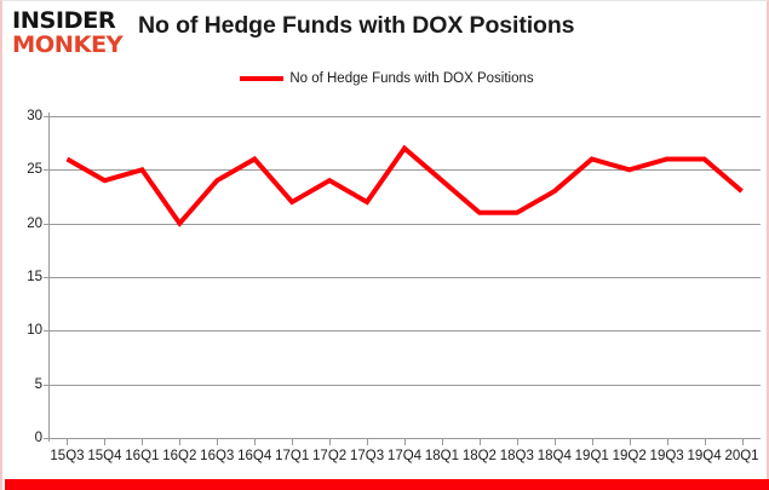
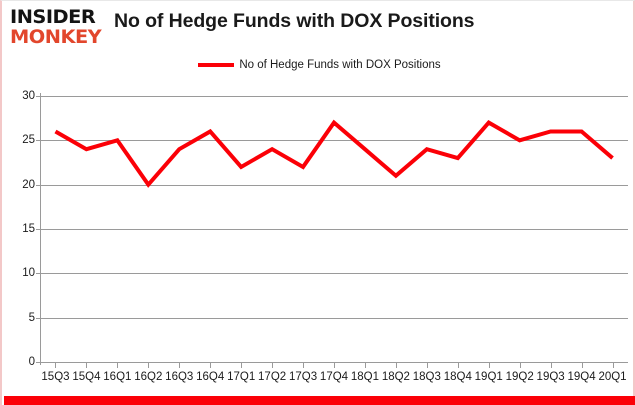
18Q3: 21 -> 24
19Q1: 26 -> 27
